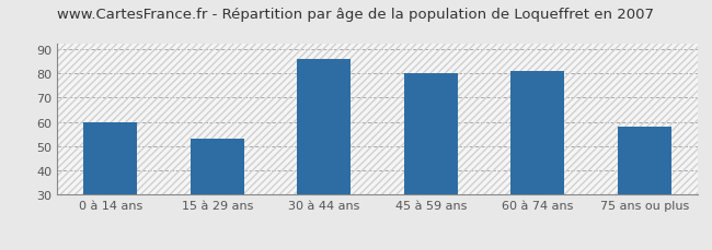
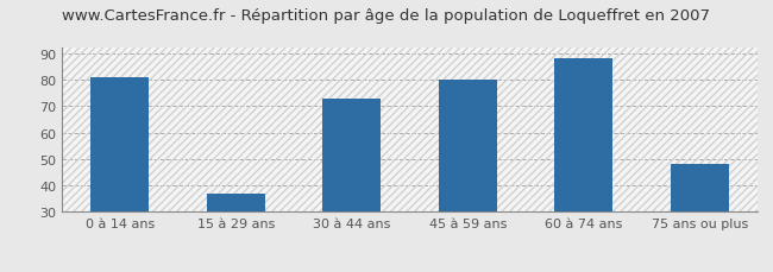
0 à 14 ans: 60 -> 81
15 à 29 ans: 53 -> 37
30 à 44 ans: 86 -> 73
60 à 74 ans: 81 -> 88
75 ans ou plus: 58 -> 48
